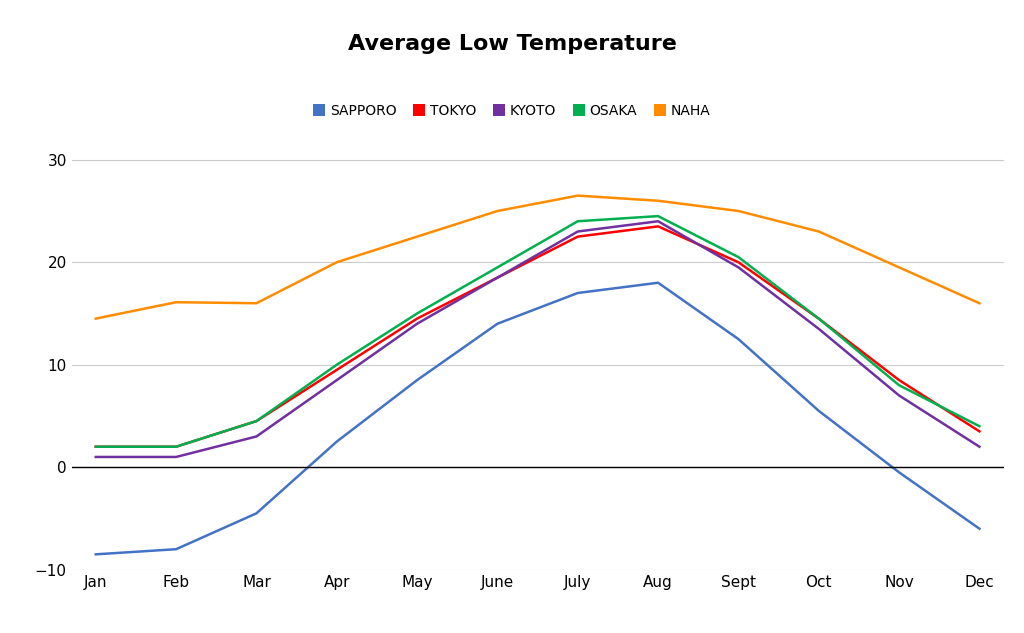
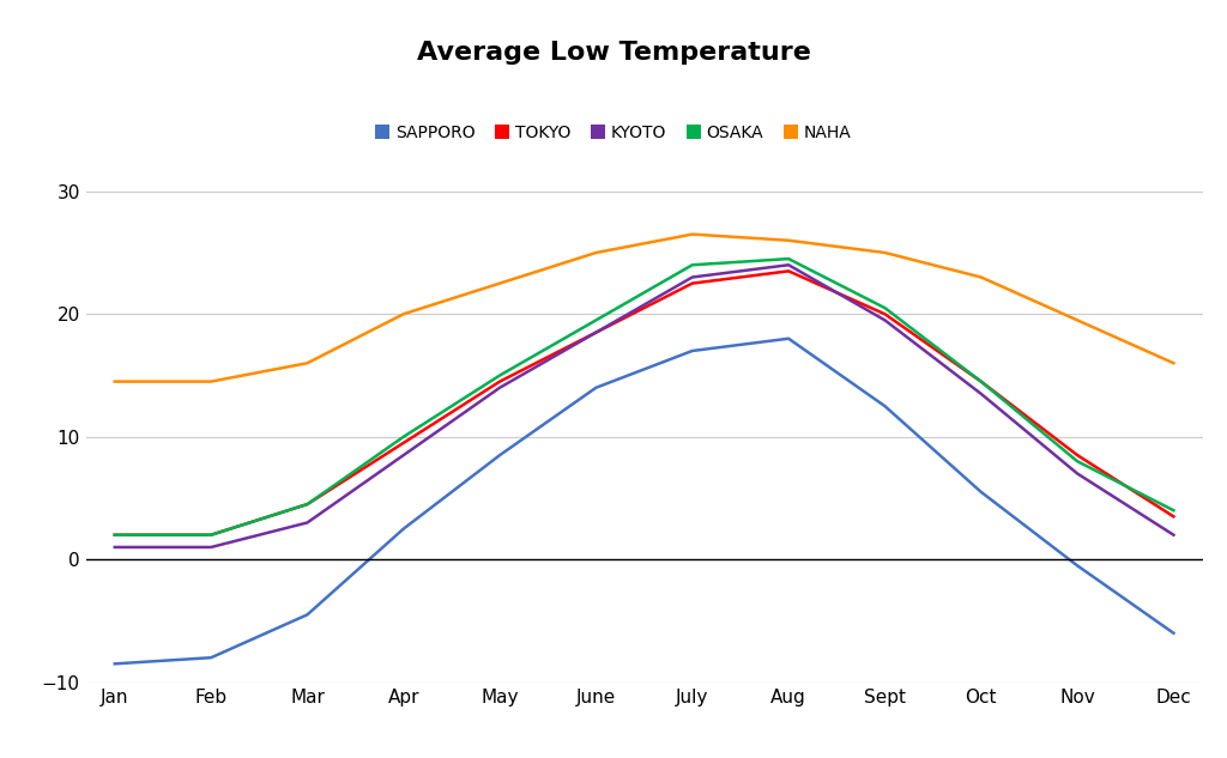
NAHA/Feb: 16.1 -> 14.5
